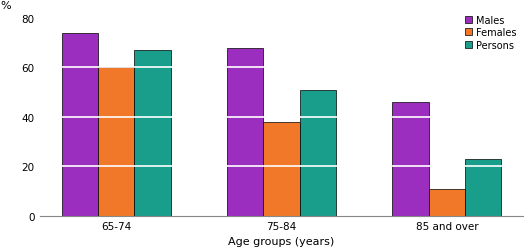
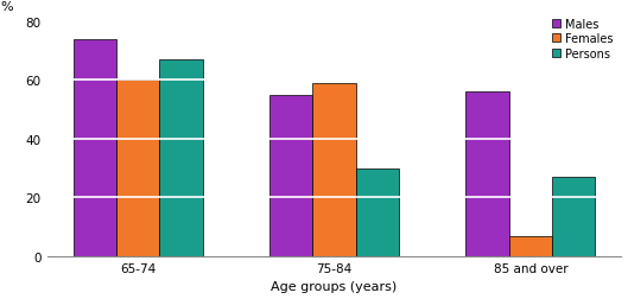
Males/75-84: 68 -> 55
Females/75-84: 38 -> 59
Persons/75-84: 51 -> 30
Males/85 and over: 46 -> 56
Females/85 and over: 11 -> 7
Persons/85 and over: 23 -> 27
